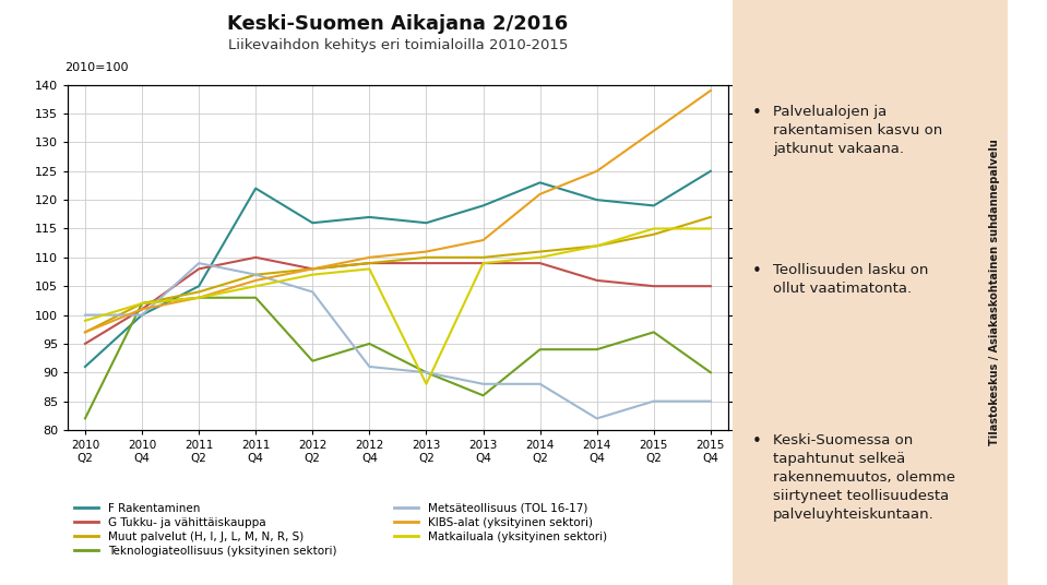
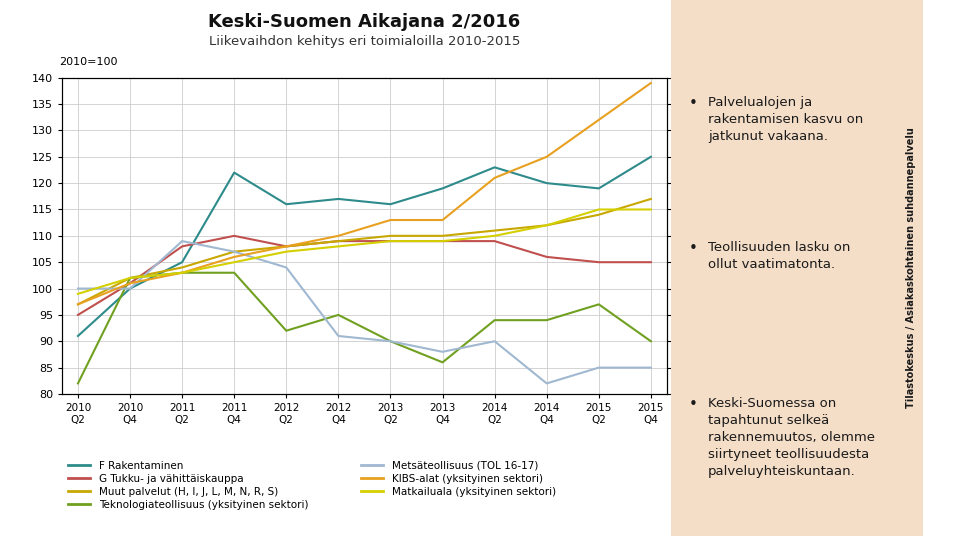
KIBS-alat (yksityinen sektori)/2013 Q2: 111 -> 113
Matkailuala (yksityinen sektori)/2013 Q2: 88 -> 109
Metsäteollisuus (TOL 16-17)/2014 Q2: 88 -> 90
